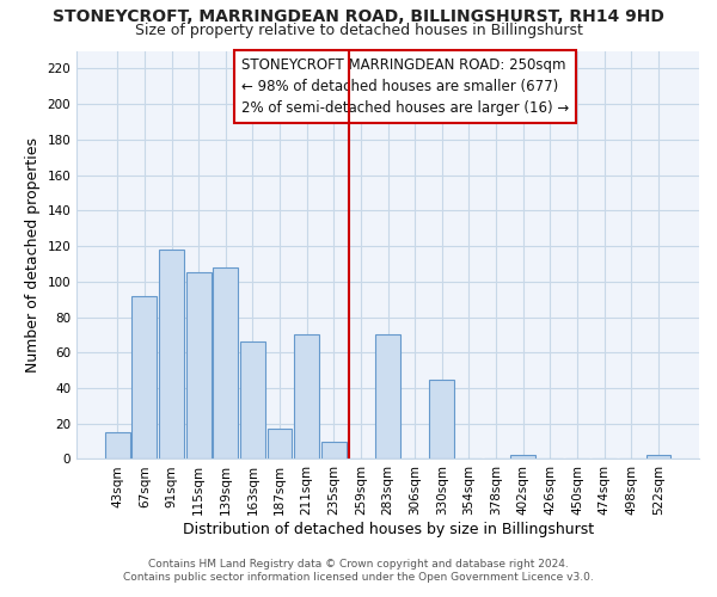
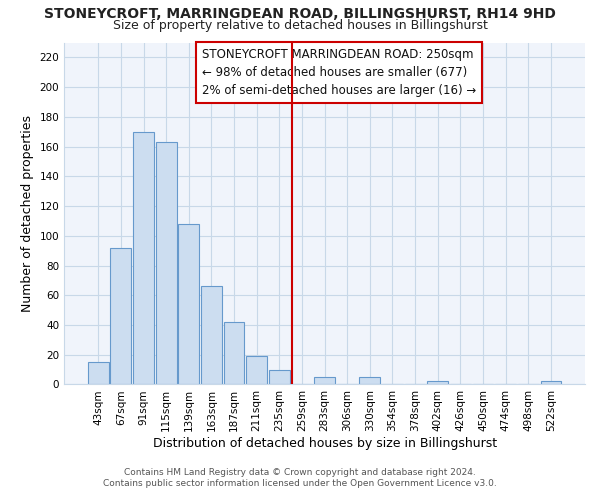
91sqm: 118 -> 170
115sqm: 105 -> 163
187sqm: 17 -> 42
211sqm: 70 -> 19
283sqm: 70 -> 5
330sqm: 45 -> 5
